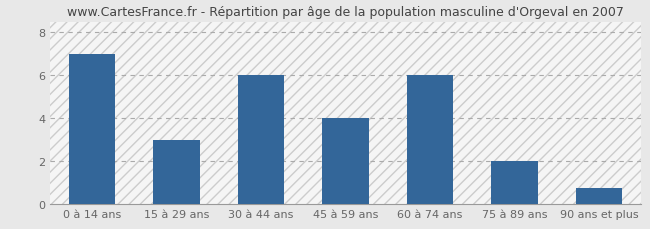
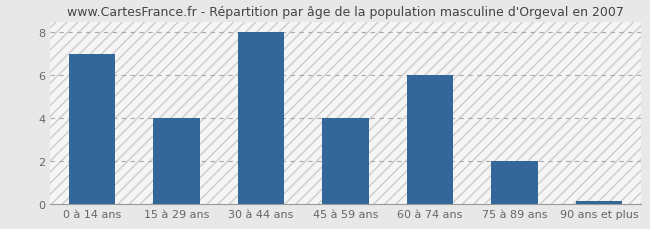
15 à 29 ans: 3.00 -> 4.00
30 à 44 ans: 6.00 -> 8.00
90 ans et plus: 0.75 -> 0.12
